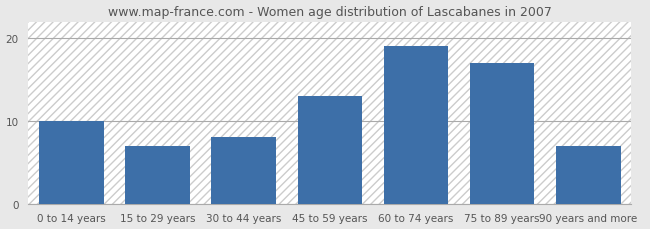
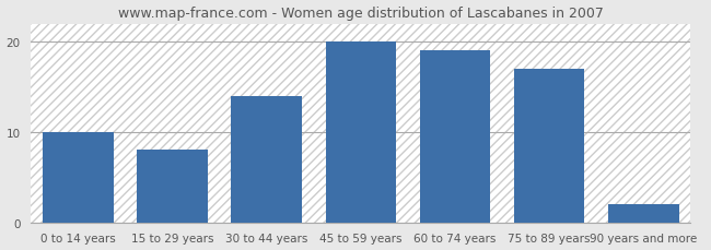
15 to 29 years: 7 -> 8
30 to 44 years: 8 -> 14
45 to 59 years: 13 -> 20
90 years and more: 7 -> 2
